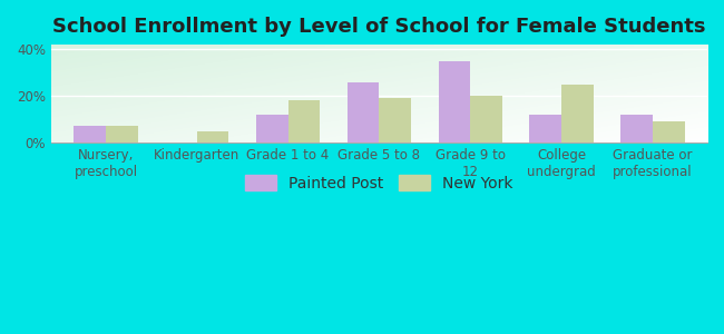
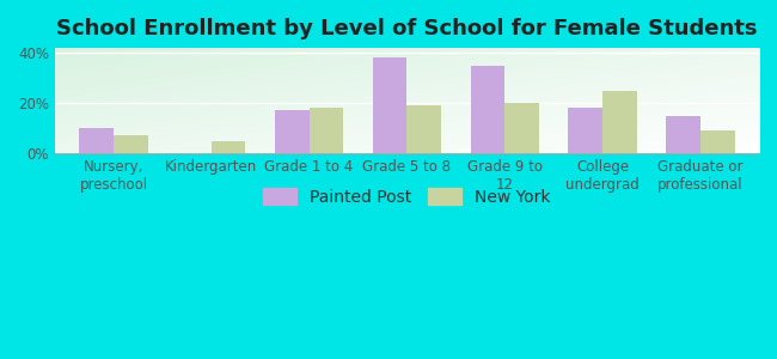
Painted Post/Nursery, preschool: 7% -> 10%
Painted Post/Grade 1 to 4: 12% -> 17%
Painted Post/Grade 5 to 8: 26% -> 38%
Painted Post/College undergrad: 12% -> 18%
Painted Post/Graduate or professional: 12% -> 15%
